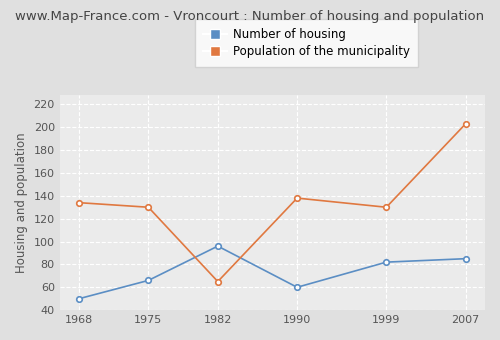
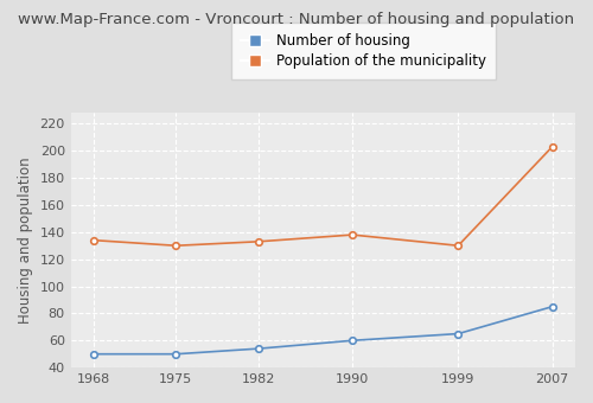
Number of housing/1975: 66 -> 50
Number of housing/1982: 96 -> 54
Population of the municipality/1982: 65 -> 133
Number of housing/1999: 82 -> 65
